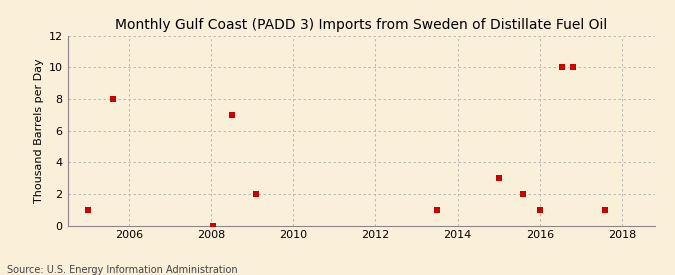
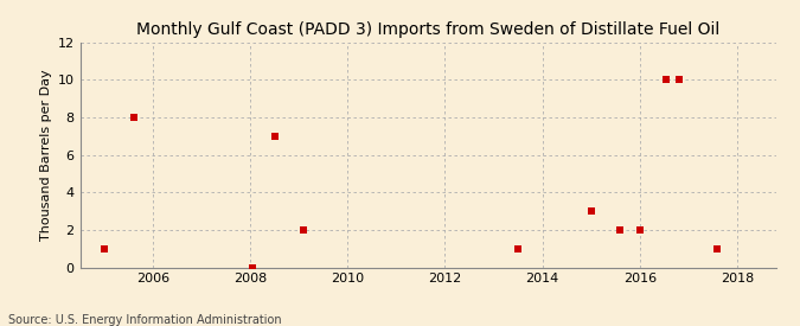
2016: 1 -> 2
